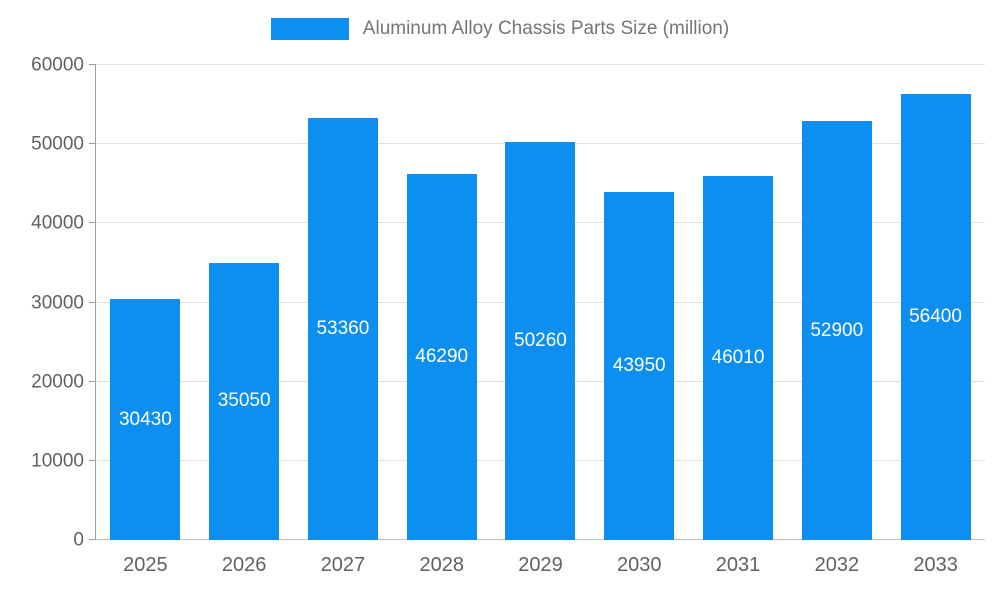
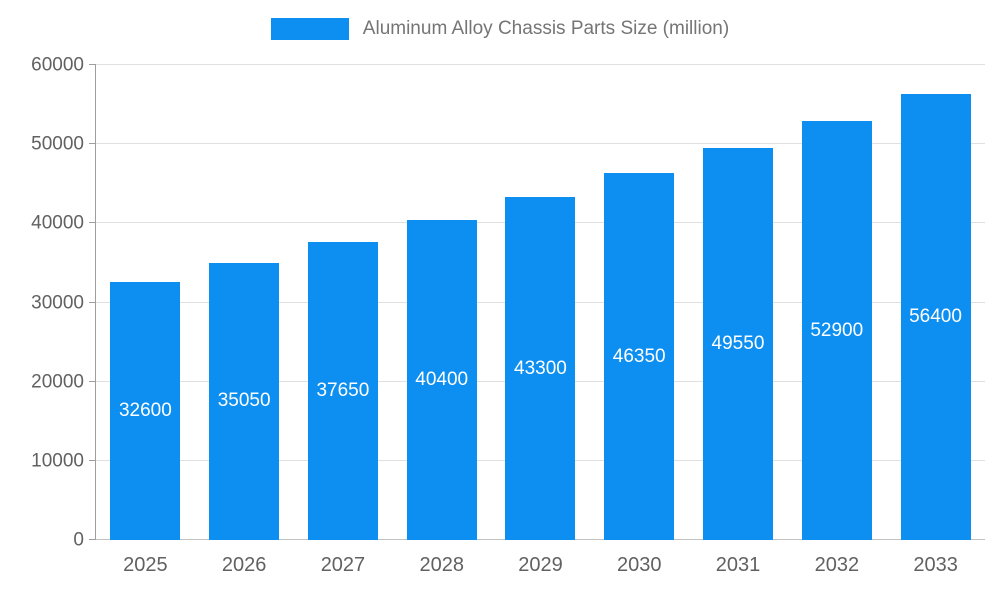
2025: 30430 -> 32600
2027: 53360 -> 37650
2028: 46290 -> 40400
2029: 50260 -> 43300
2030: 43950 -> 46350
2031: 46010 -> 49550
